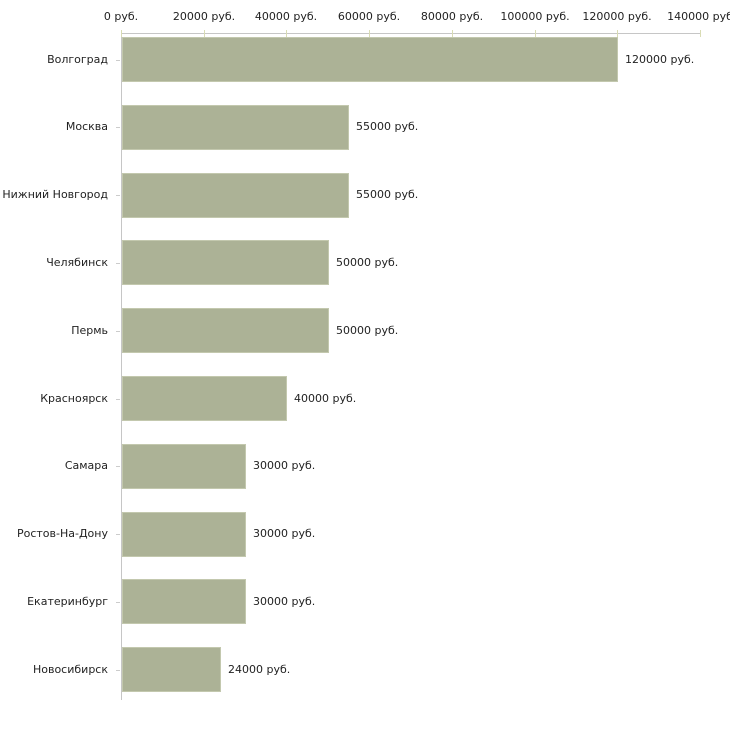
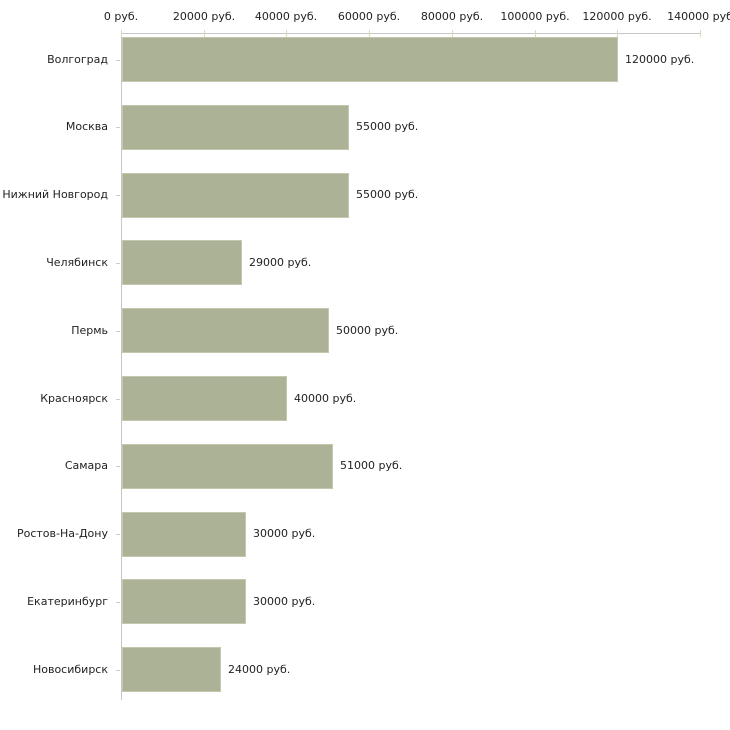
Челябинск: 50000 -> 29000
Самара: 30000 -> 51000
